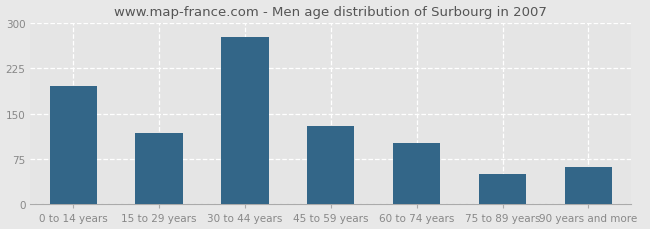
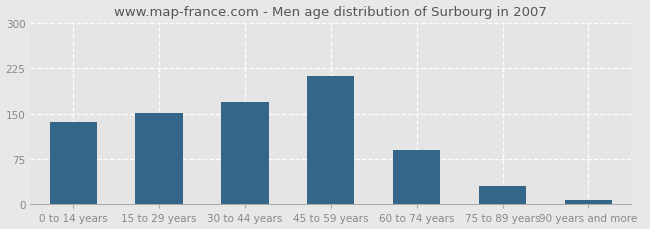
0 to 14 years: 196 -> 137
15 to 29 years: 118 -> 151
30 to 44 years: 276 -> 170
45 to 59 years: 130 -> 213
60 to 74 years: 102 -> 90
75 to 89 years: 50 -> 30
90 years and more: 62 -> 7
